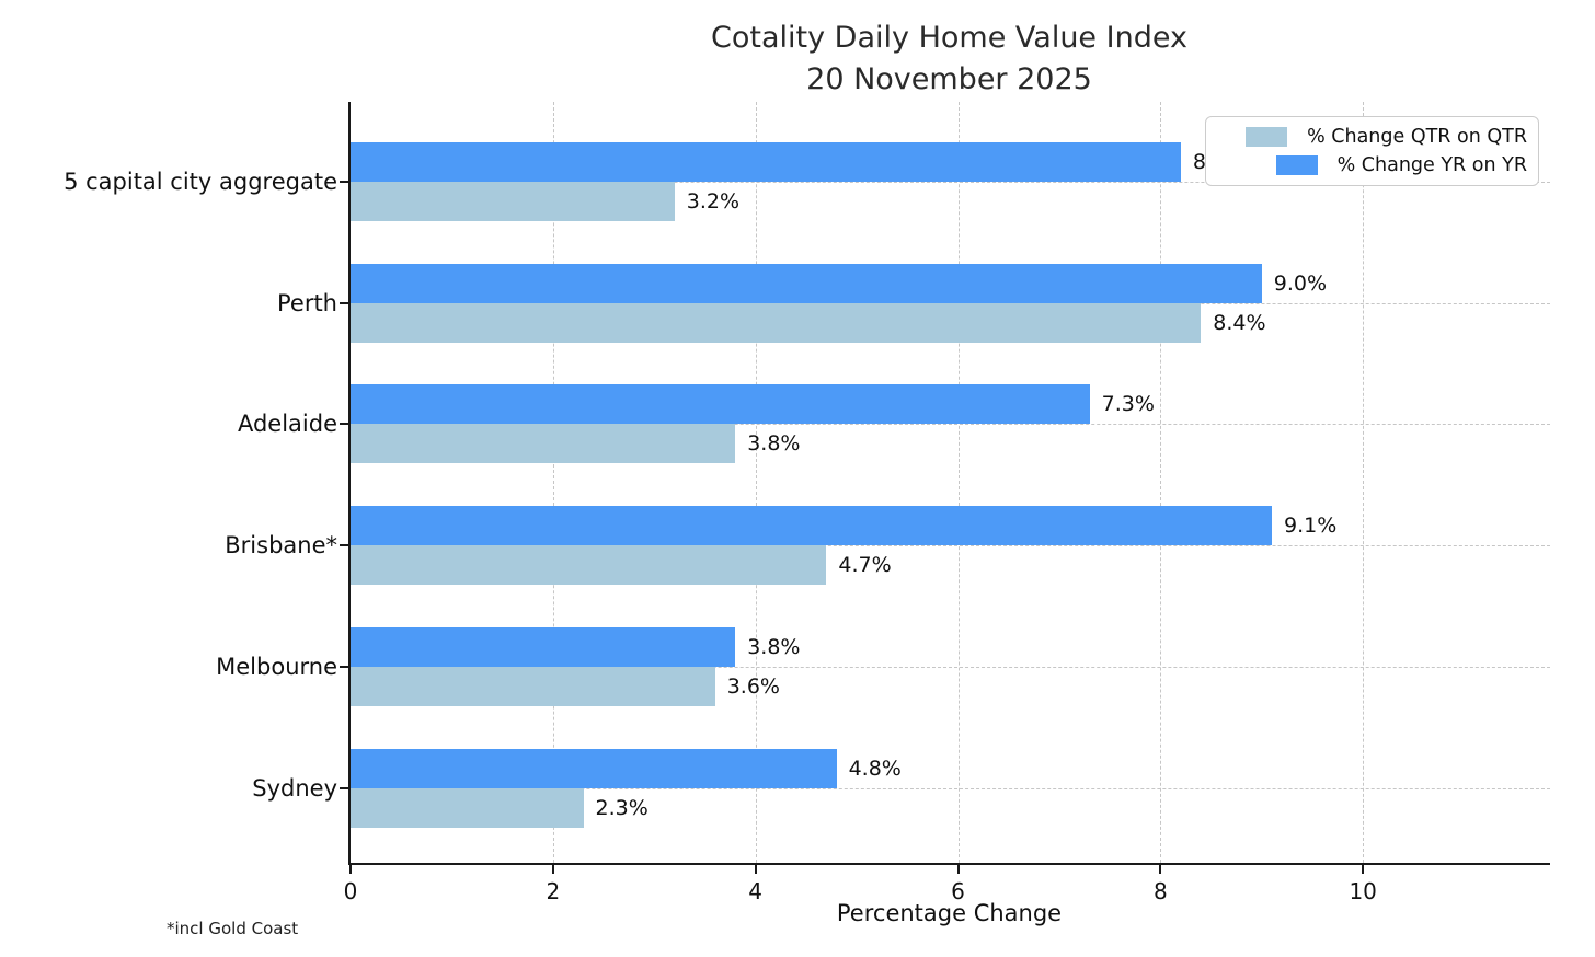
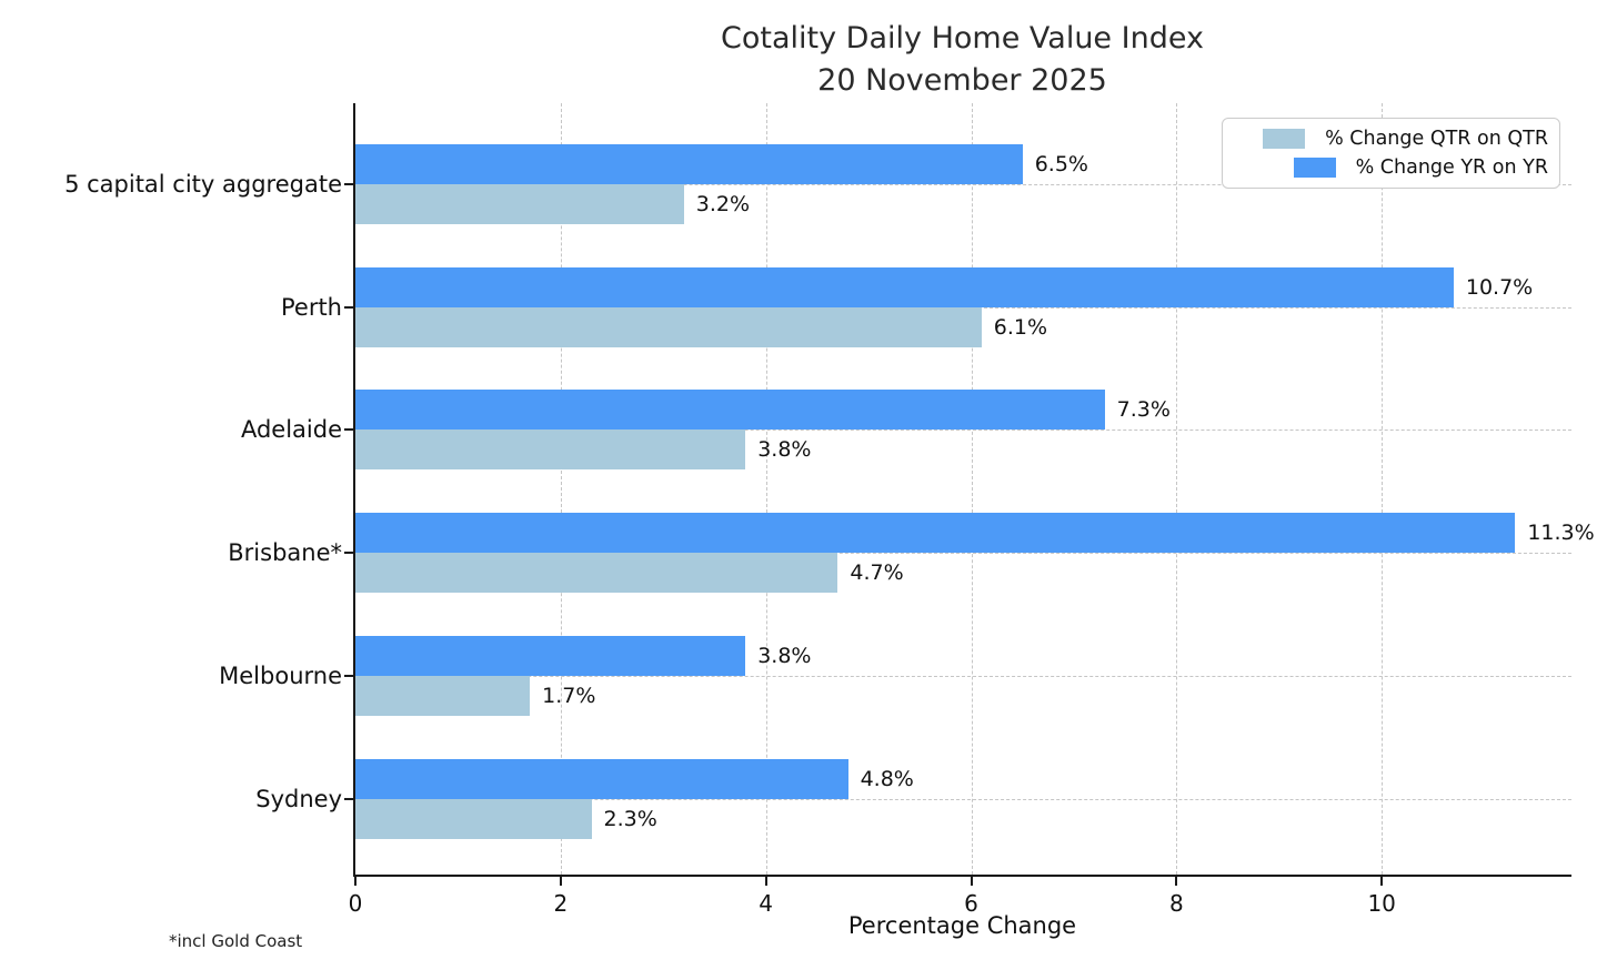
% Change YR on YR/5 capital city aggregate: 8.2% -> 6.5%
% Change QTR on QTR/Perth: 8.4% -> 6.1%
% Change YR on YR/Perth: 9.0% -> 10.7%
% Change YR on YR/Brisbane*: 9.1% -> 11.3%
% Change QTR on QTR/Melbourne: 3.6% -> 1.7%
